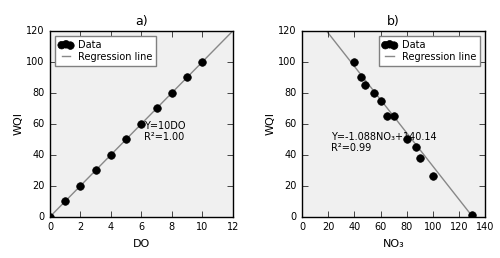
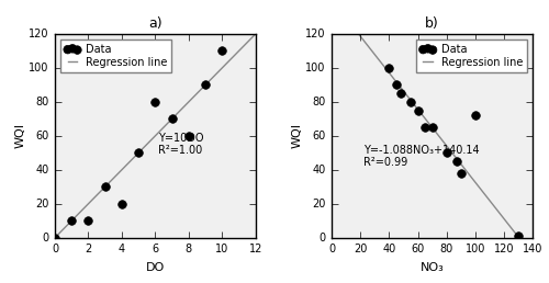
a)/2: 20 -> 10
a)/4: 40 -> 20
a)/6: 60 -> 80
a)/8: 80 -> 60
a)/10: 100 -> 110
b)/100: 26 -> 72
